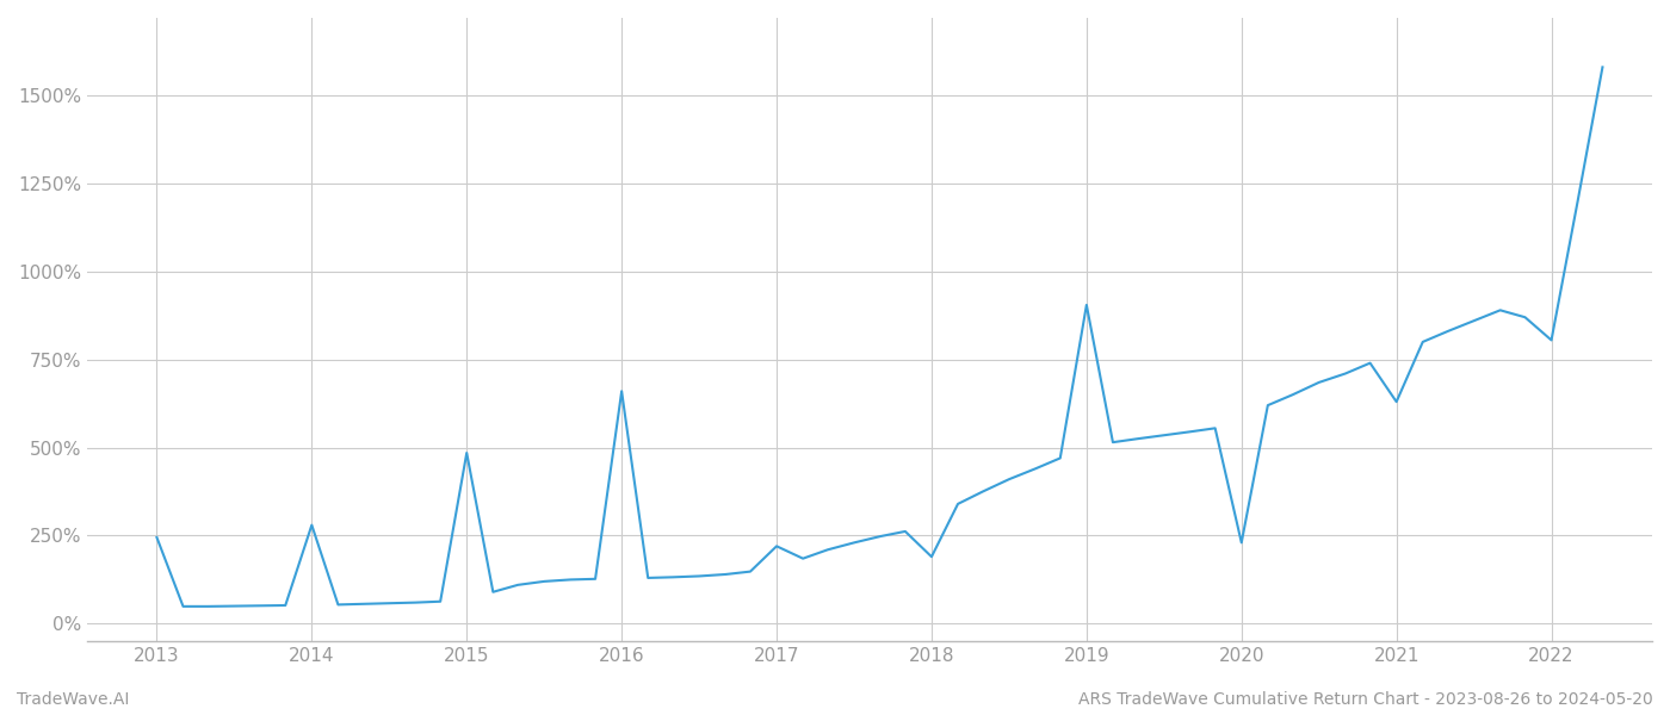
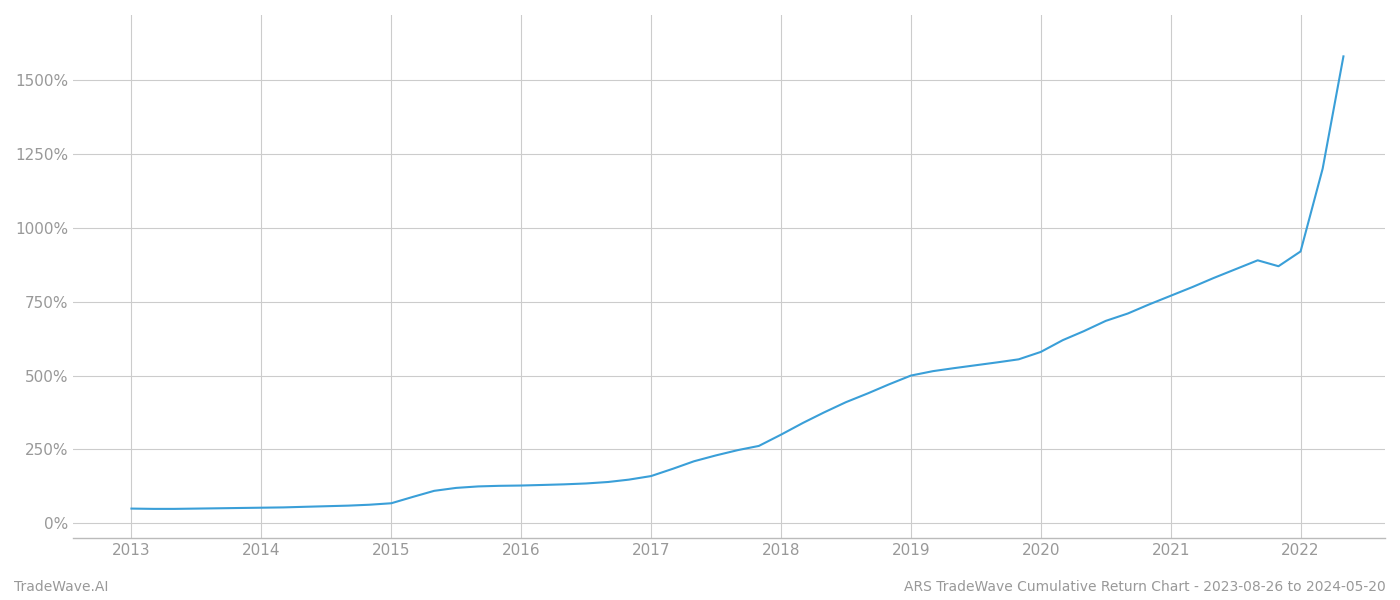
2013: 245% -> 50%
2014: 280% -> 53%
2015: 485% -> 68%
2016: 660% -> 128%
2017: 220% -> 160%
2018: 190% -> 300%
2019: 905% -> 500%
2020: 230% -> 580%
2021: 630% -> 770%
2022: 805% -> 920%
